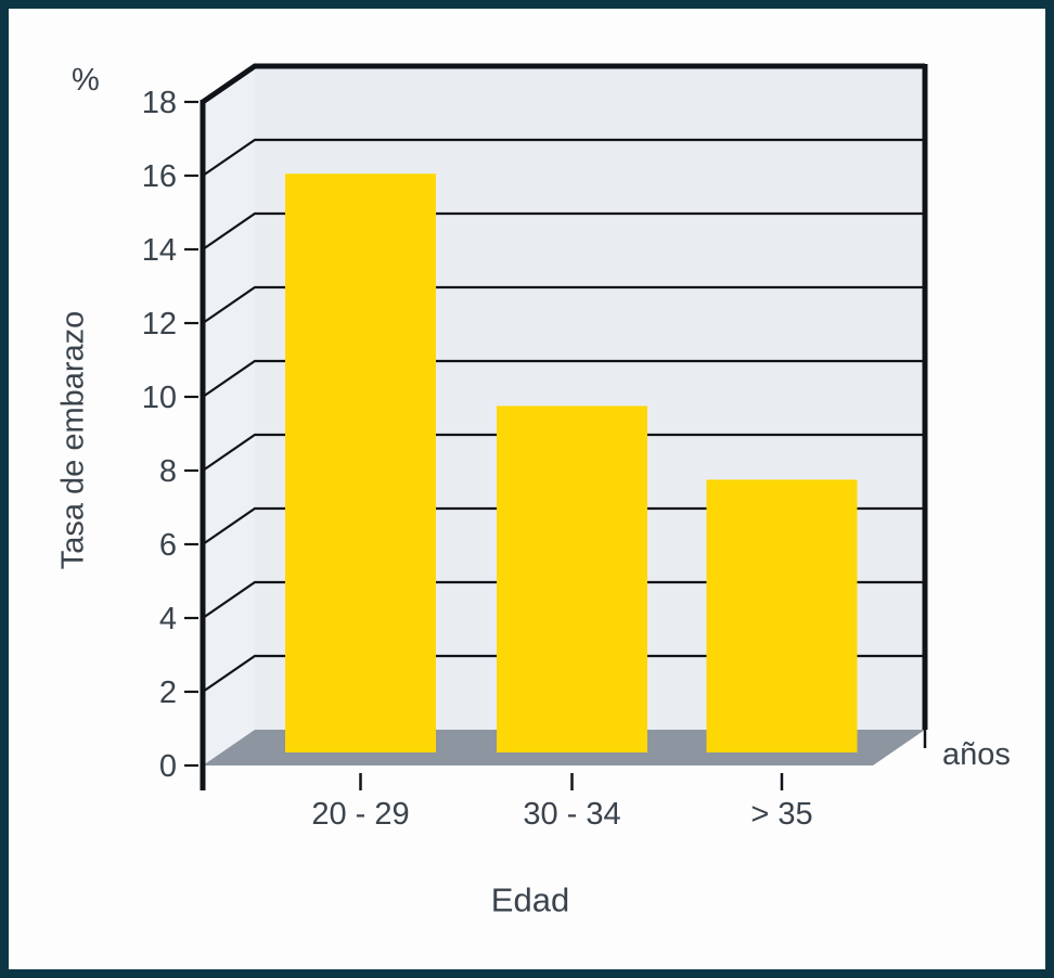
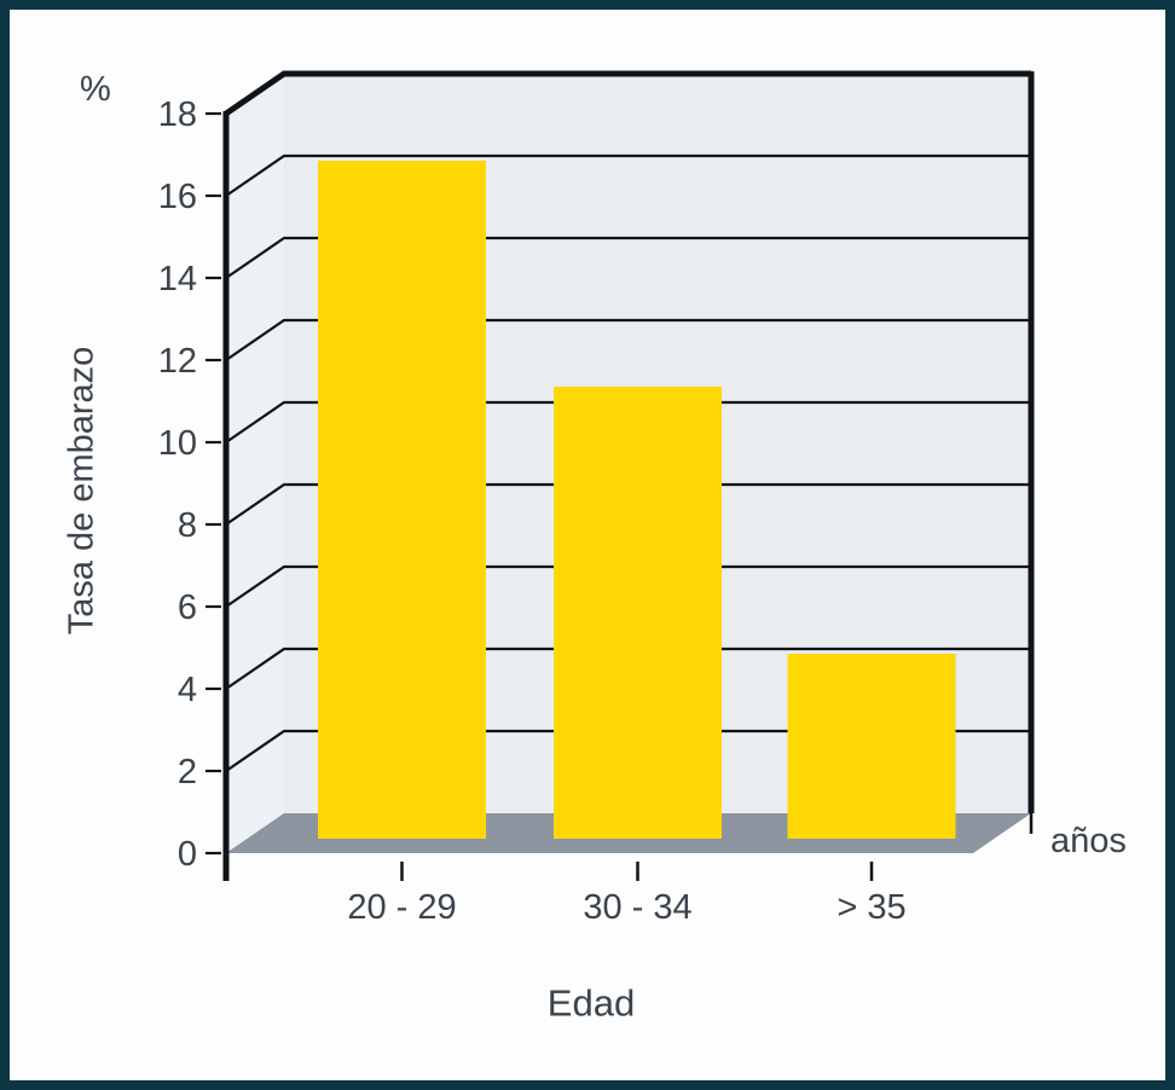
20 - 29: 15.7 -> 16.5
30 - 34: 9.4 -> 11.0
> 35: 7.4 -> 4.5
